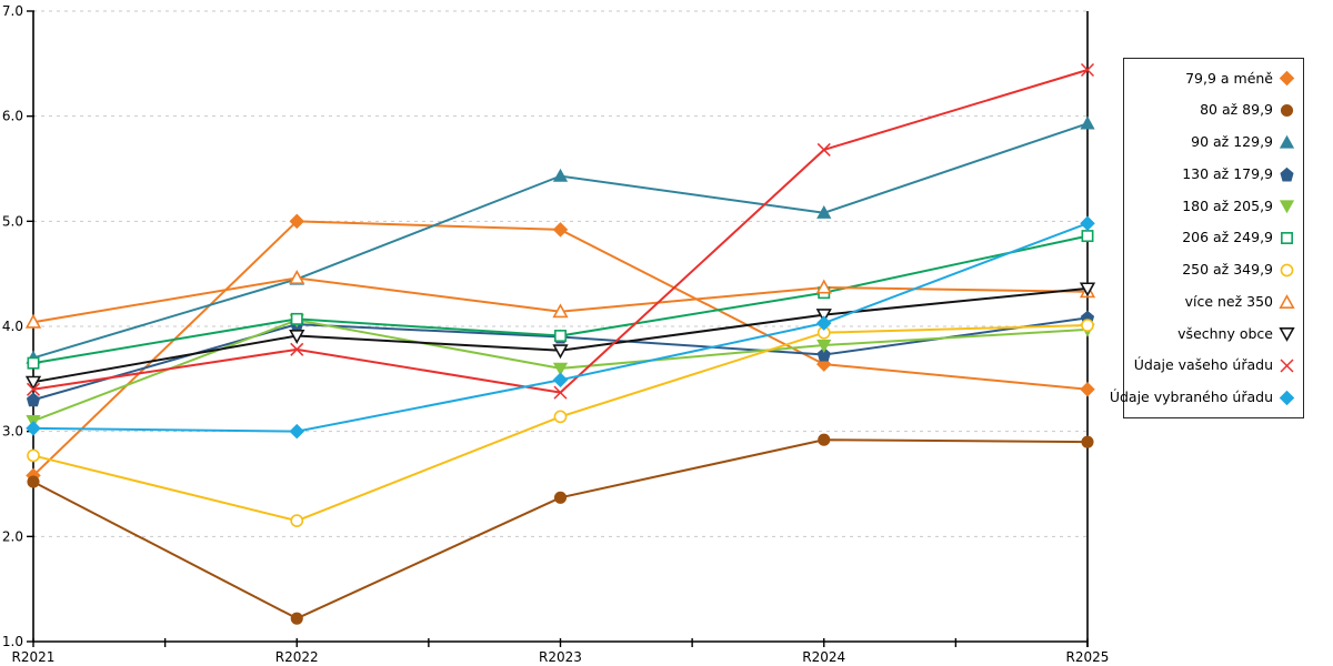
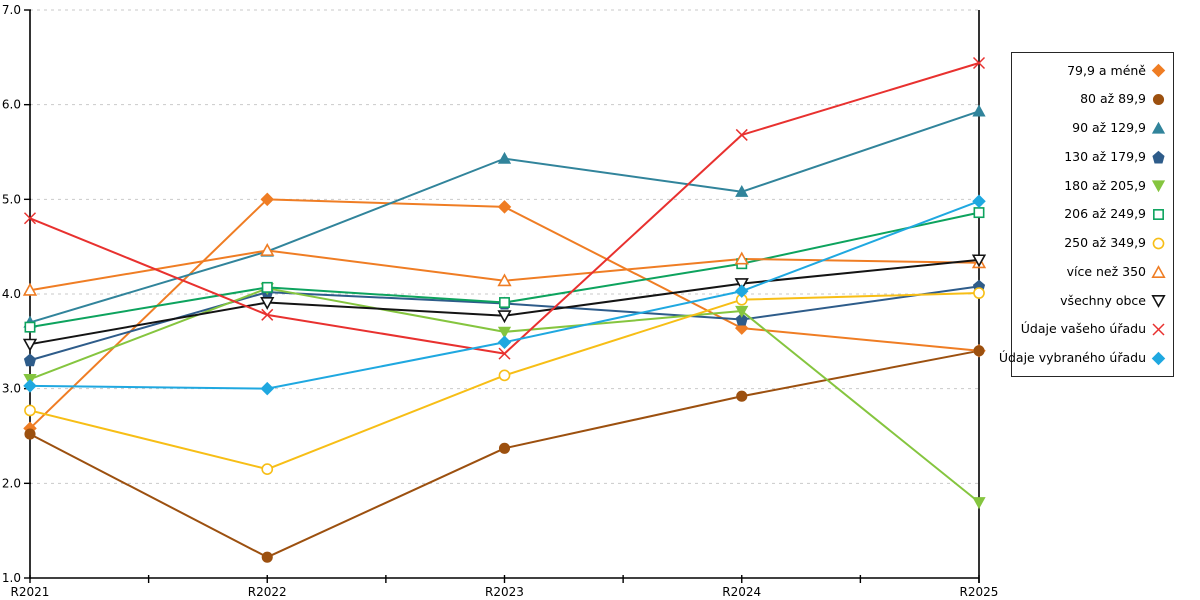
Údaje vašeho úřadu/R2021: 3.4 -> 4.8
80 až 89,9/R2025: 2.9 -> 3.4
180 až 205,9/R2025: 4.0 -> 1.8
